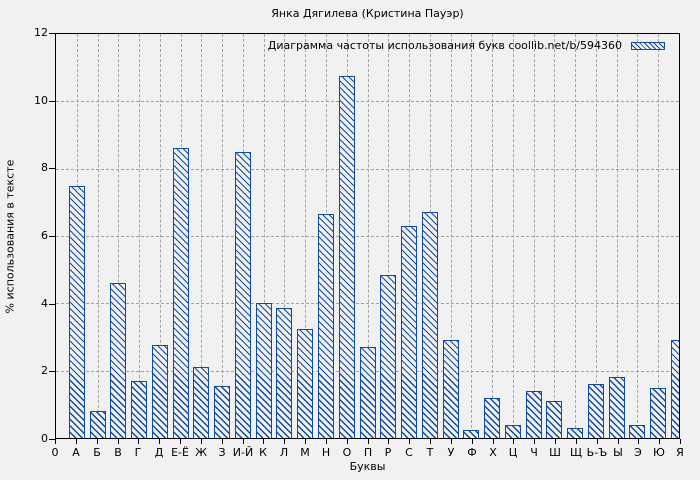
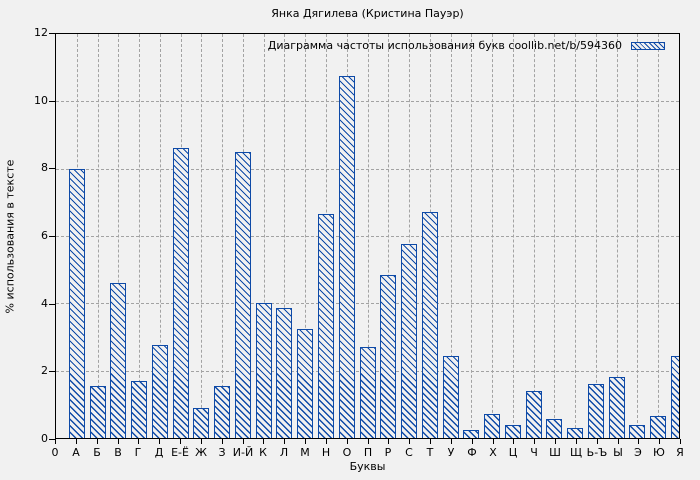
А: 7.5 -> 8.0
Б: 0.8 -> 1.6
Ж: 2.1 -> 0.9
С: 6.3 -> 5.8
У: 2.9 -> 2.5
Х: 1.2 -> 0.7
Ш: 1.1 -> 0.6
Ю: 1.5 -> 0.7
Я: 2.9 -> 2.5
